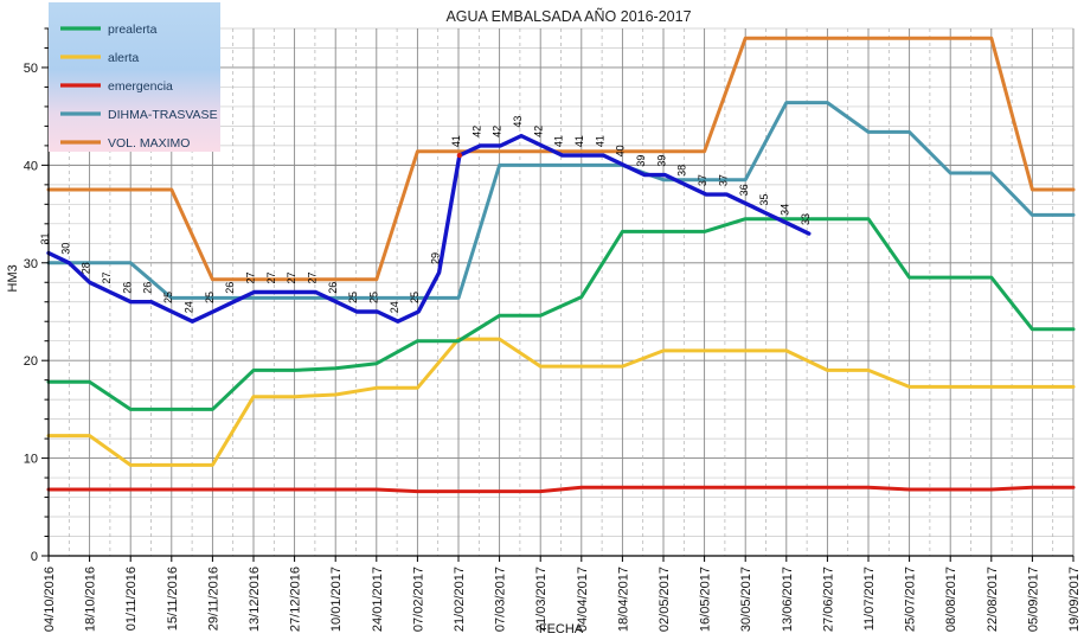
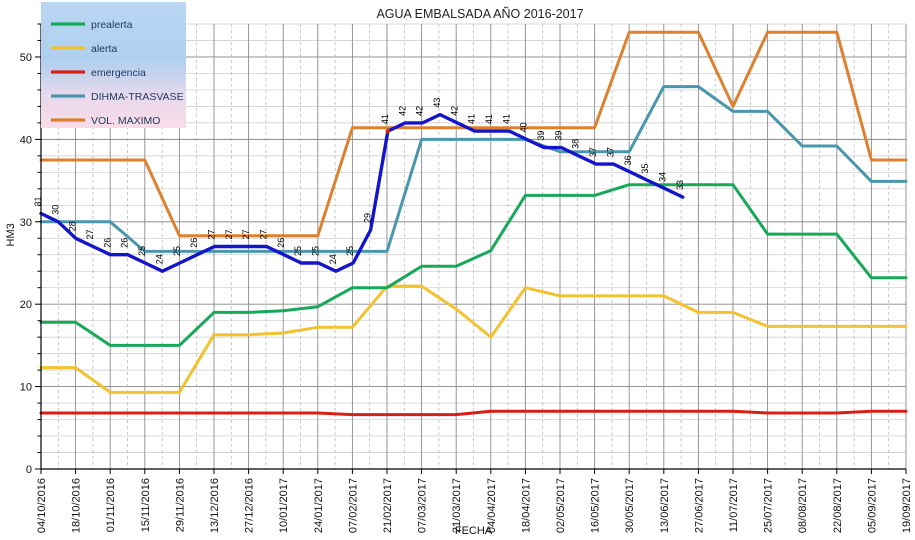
alerta/04/04/2017: 19 -> 16
alerta/18/04/2017: 19 -> 22
VOL. MAXIMO/11/07/2017: 53 -> 44
